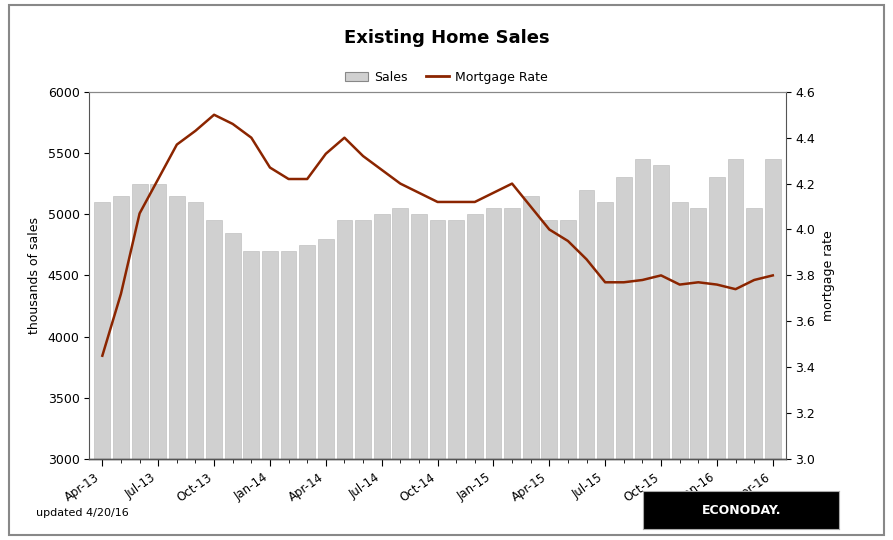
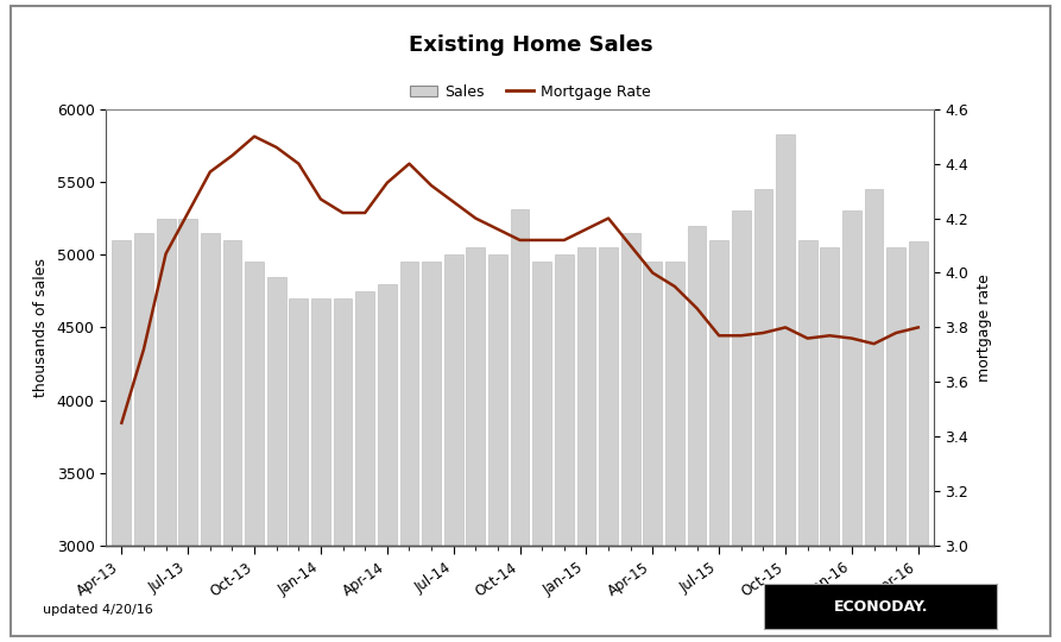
Sales/Oct-14: 4950 -> 5310
Sales/Oct-15: 5400 -> 5830
Sales/Apr-16: 5450 -> 5090
